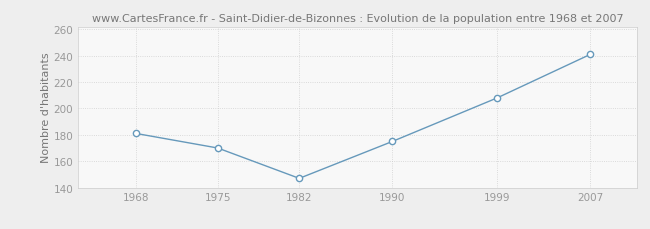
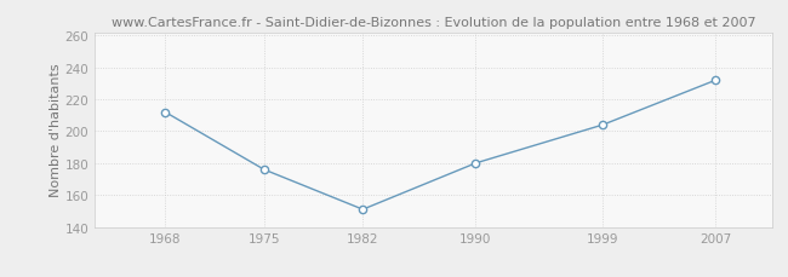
1968: 181 -> 212
1975: 170 -> 176
1982: 147 -> 151
1990: 175 -> 180
1999: 208 -> 204
2007: 241 -> 232
